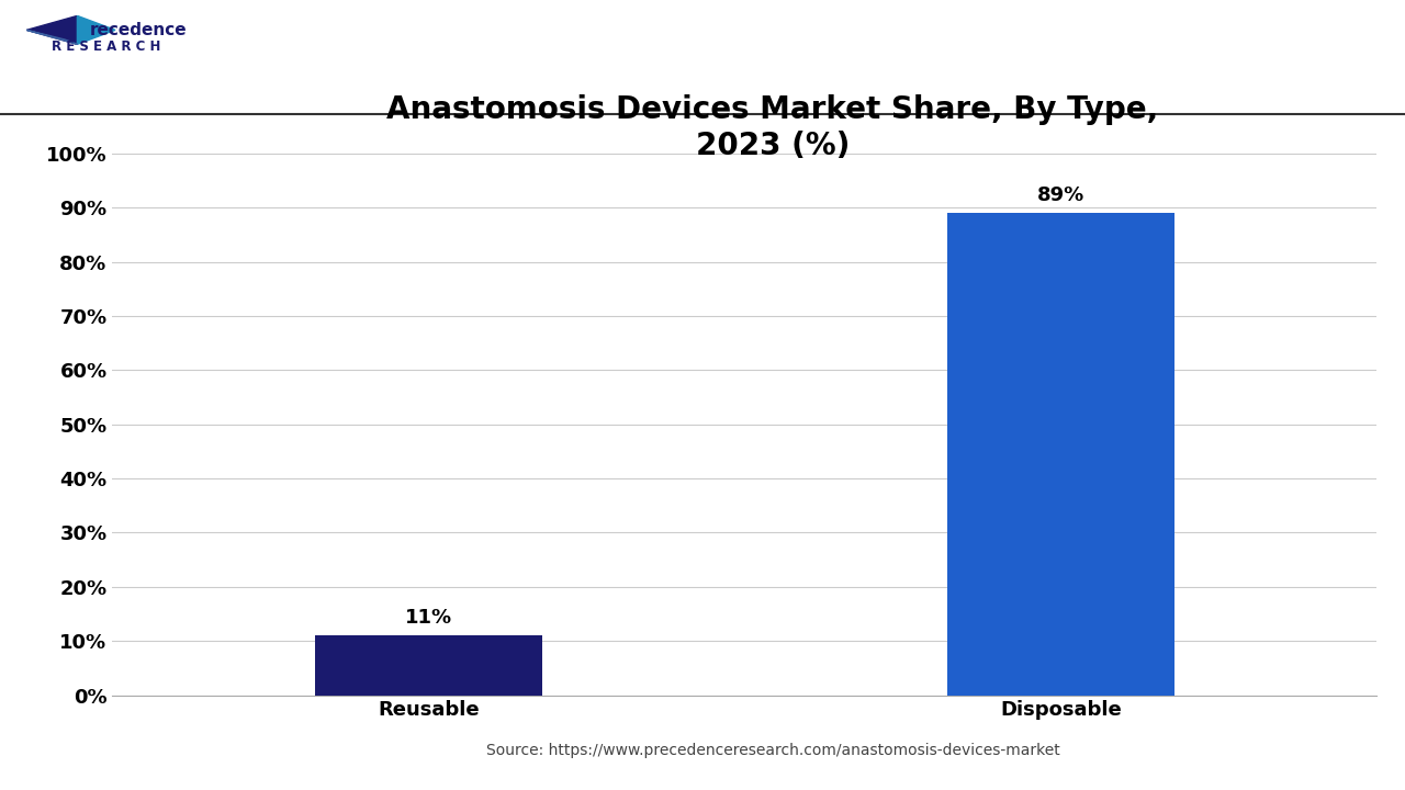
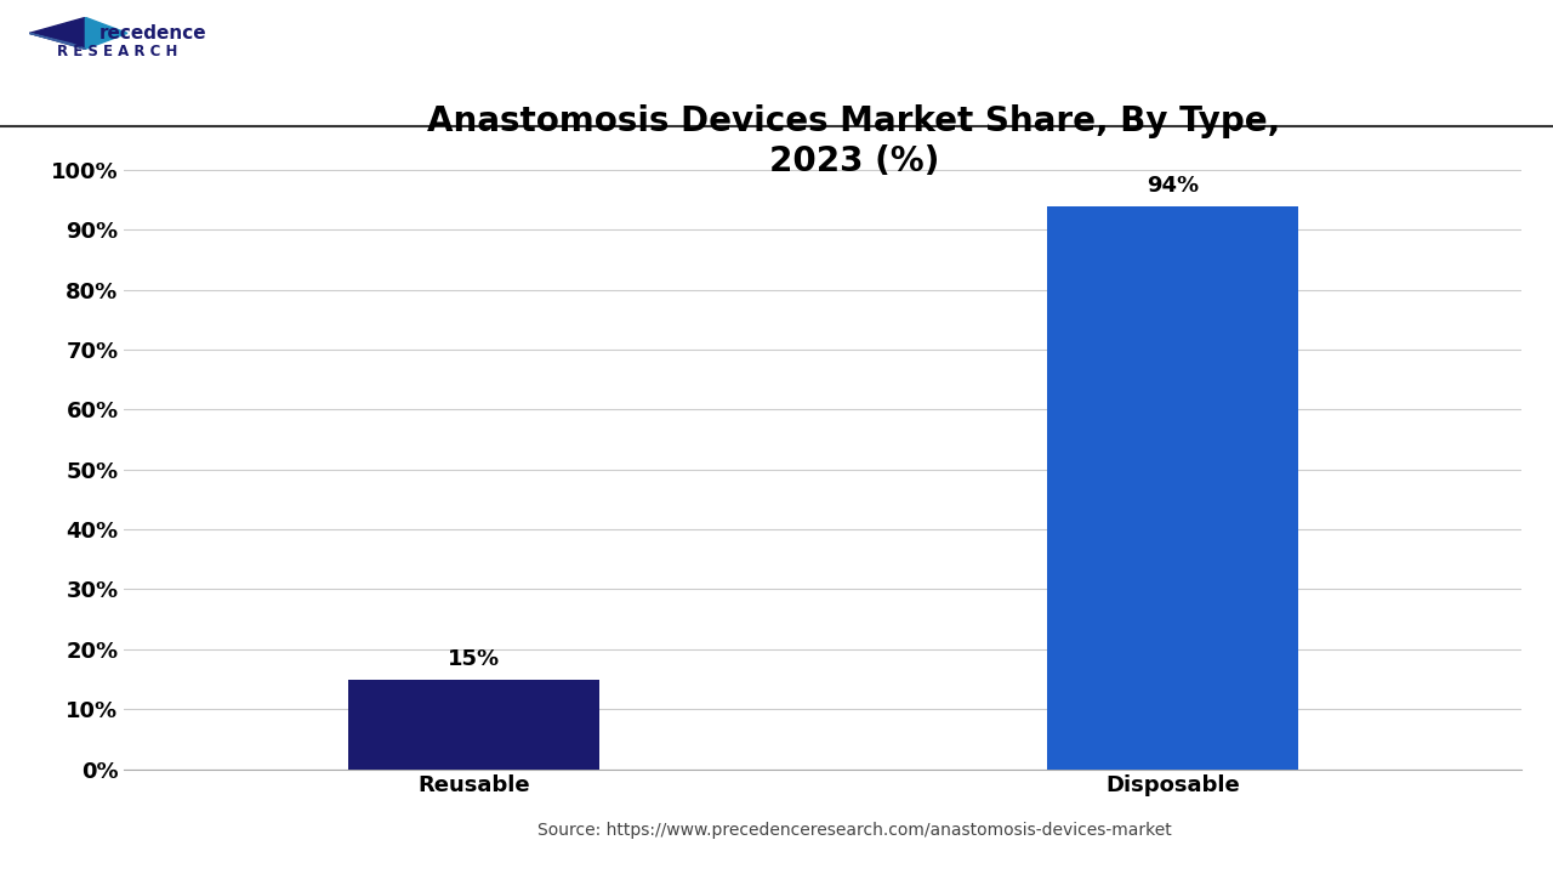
Reusable: 11% -> 15%
Disposable: 89% -> 94%
